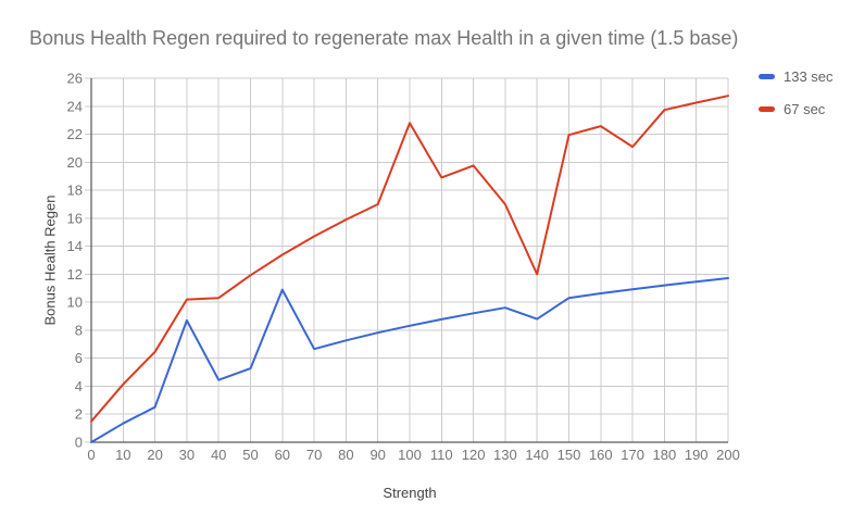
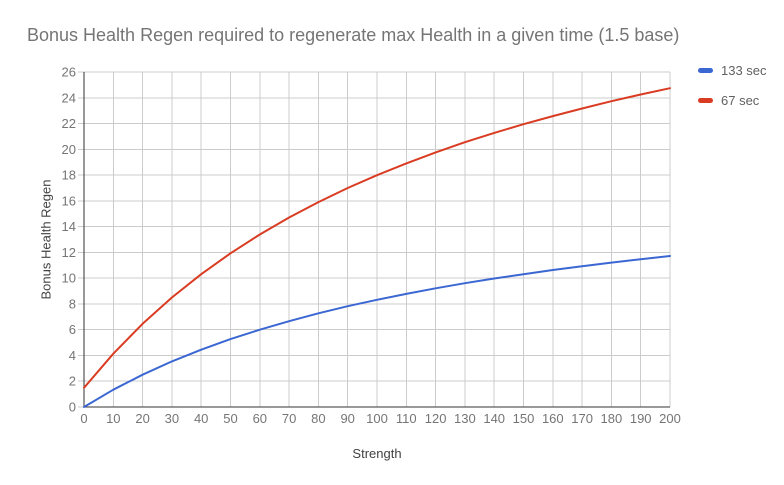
133 sec/30: 8.7 -> 3.5
67 sec/30: 10.2 -> 8.5
133 sec/60: 10.9 -> 6.0
67 sec/100: 22.8 -> 18.0
67 sec/130: 17.0 -> 20.6
133 sec/140: 8.8 -> 10.0
67 sec/140: 12.0 -> 21.3
67 sec/170: 21.1 -> 23.2
